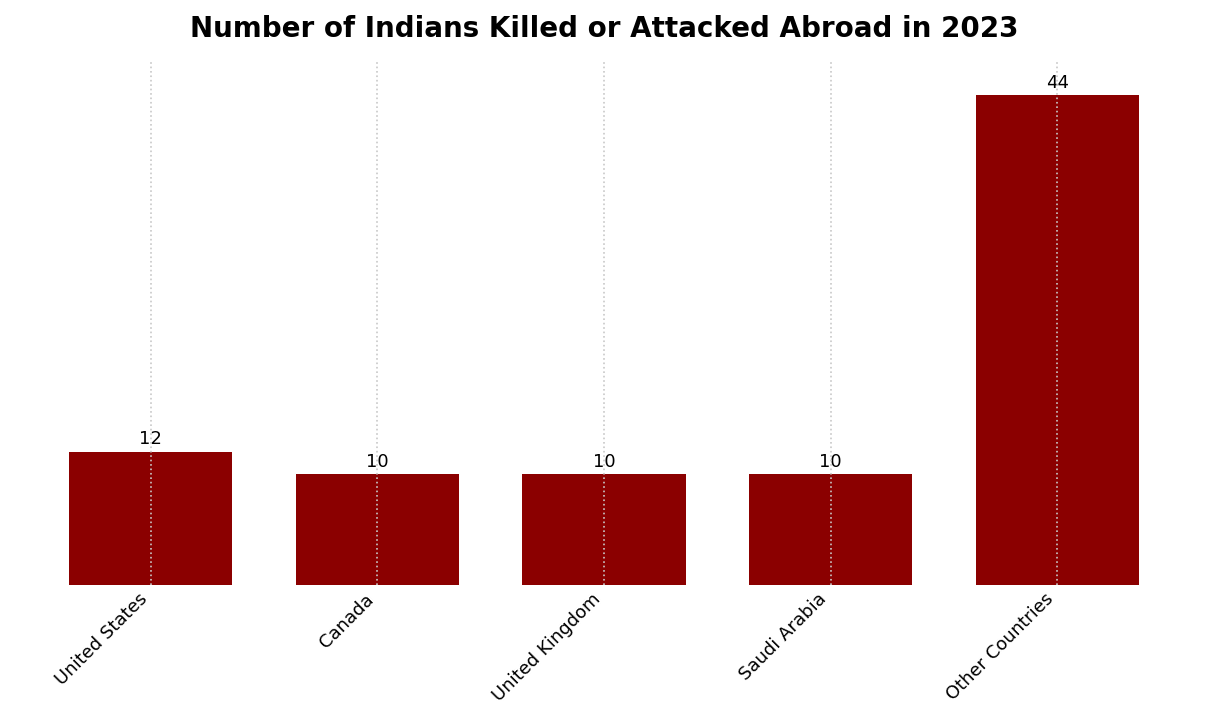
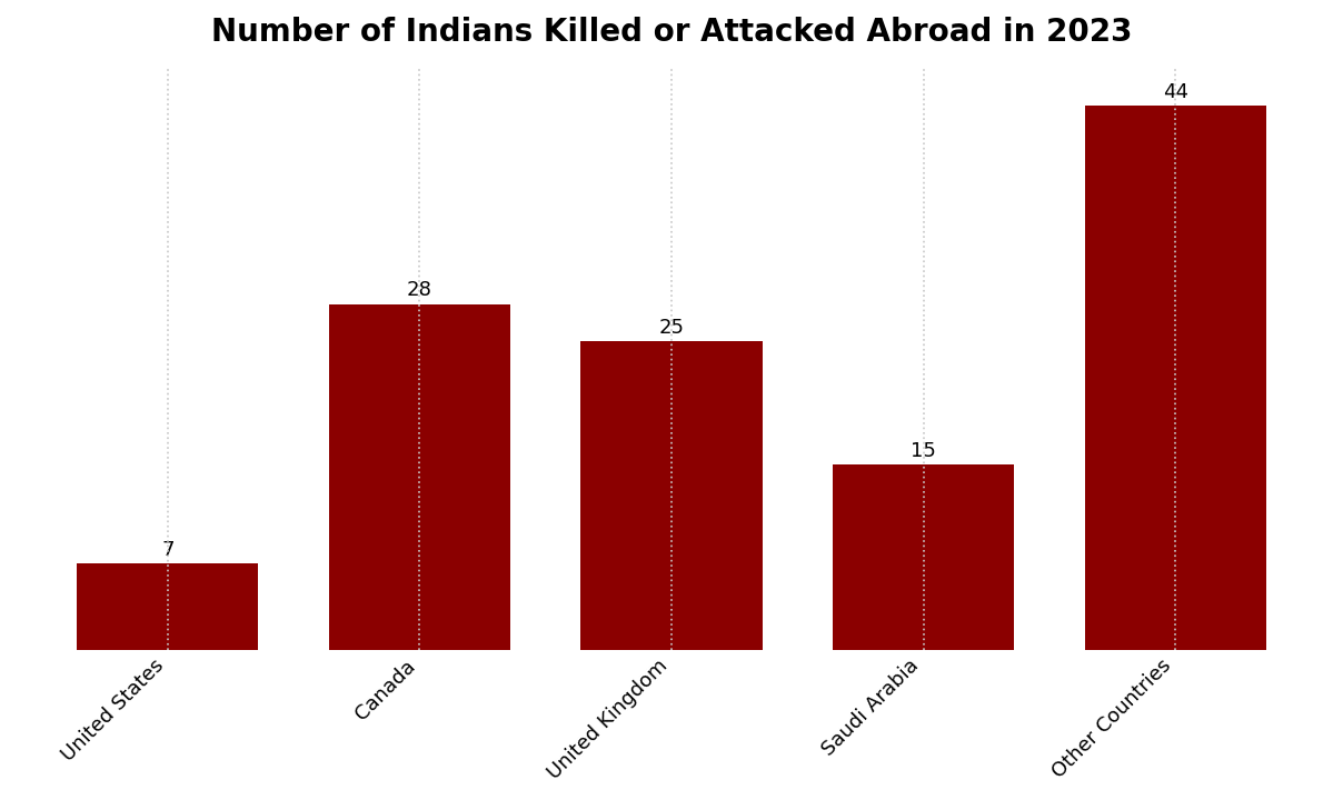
United States: 12 -> 7
Canada: 10 -> 28
United Kingdom: 10 -> 25
Saudi Arabia: 10 -> 15
